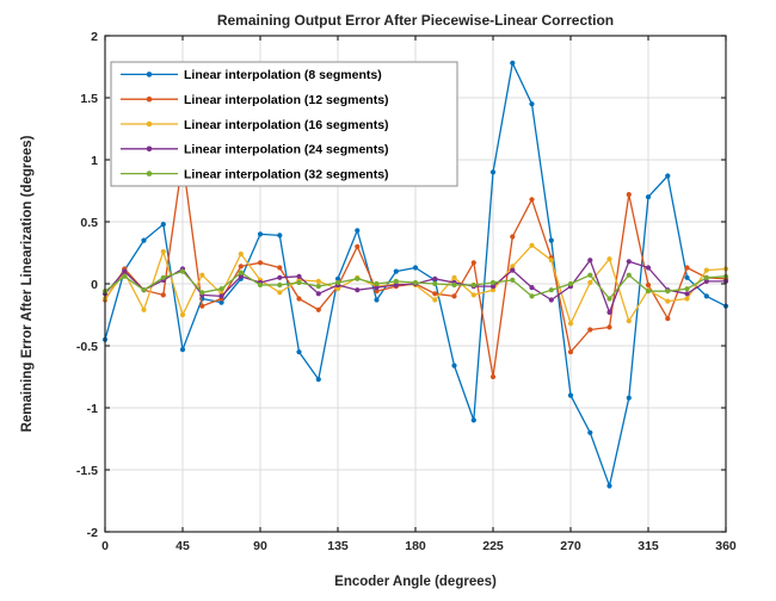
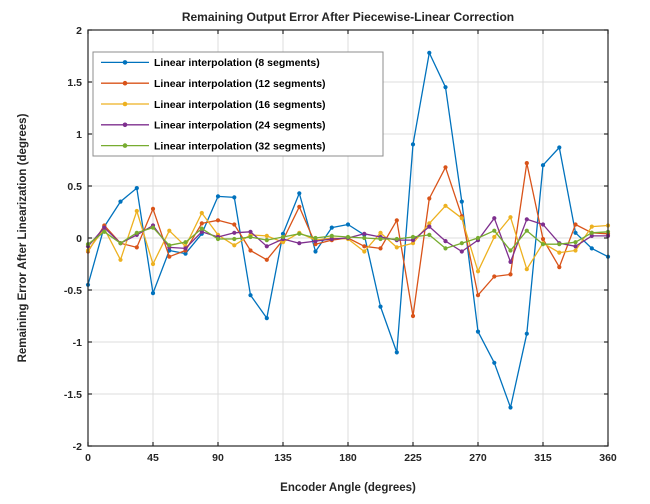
Linear interpolation (12 segments)/45: 1.00 -> 0.28
